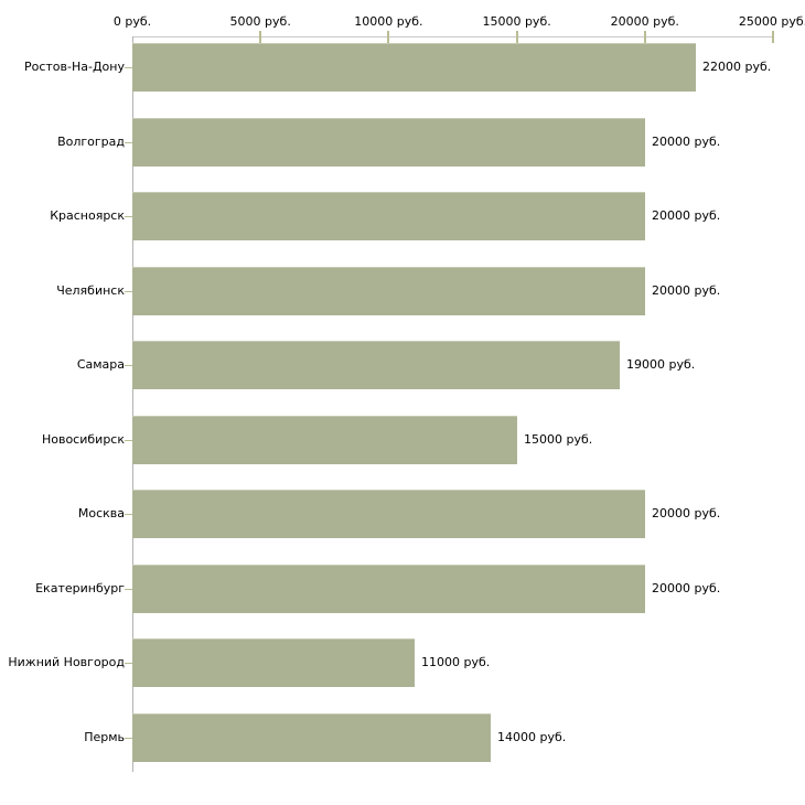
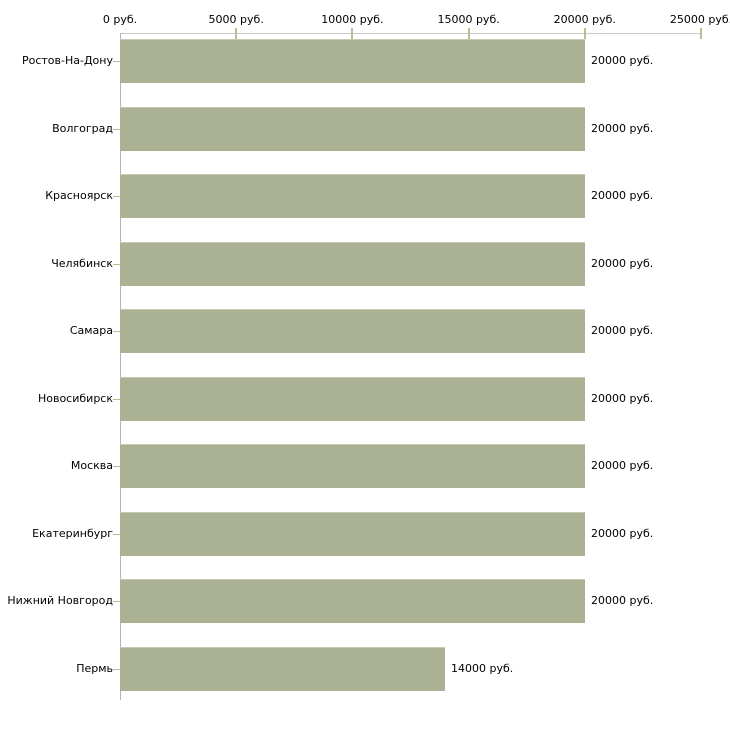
Ростов-На-Дону: 22000 -> 20000
Самара: 19000 -> 20000
Новосибирск: 15000 -> 20000
Нижний Новгород: 11000 -> 20000
